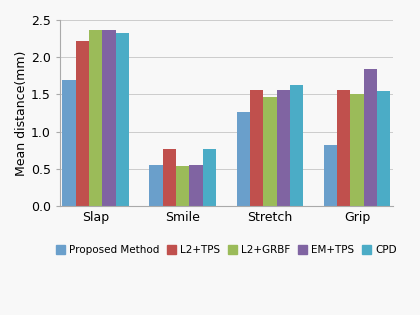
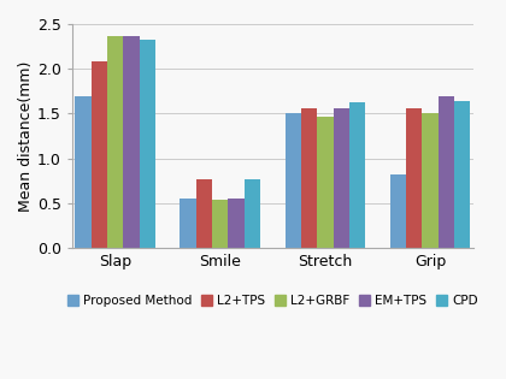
L2+TPS/Slap: 2.22 -> 2.08
Proposed Method/Stretch: 1.27 -> 1.50
EM+TPS/Grip: 1.84 -> 1.70
CPD/Grip: 1.55 -> 1.64
